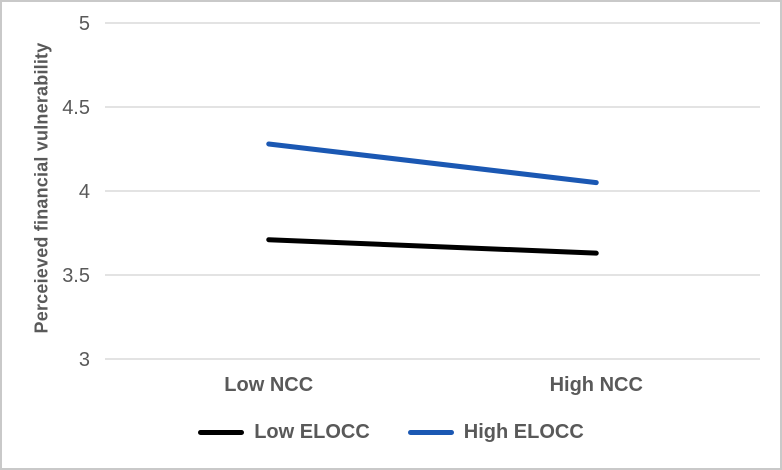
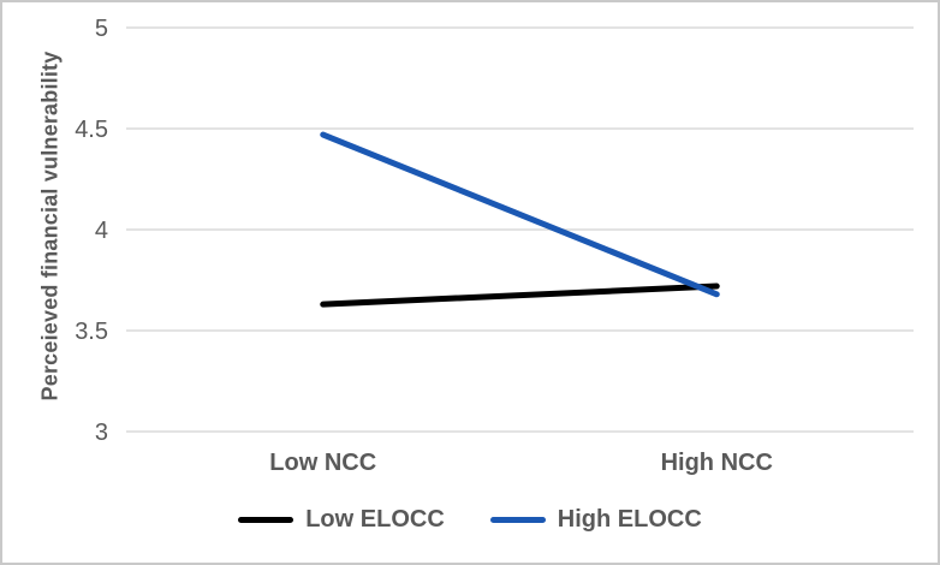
Low ELOCC/Low NCC: 3.71 -> 3.63
High ELOCC/Low NCC: 4.28 -> 4.47
Low ELOCC/High NCC: 3.63 -> 3.72
High ELOCC/High NCC: 4.05 -> 3.68
